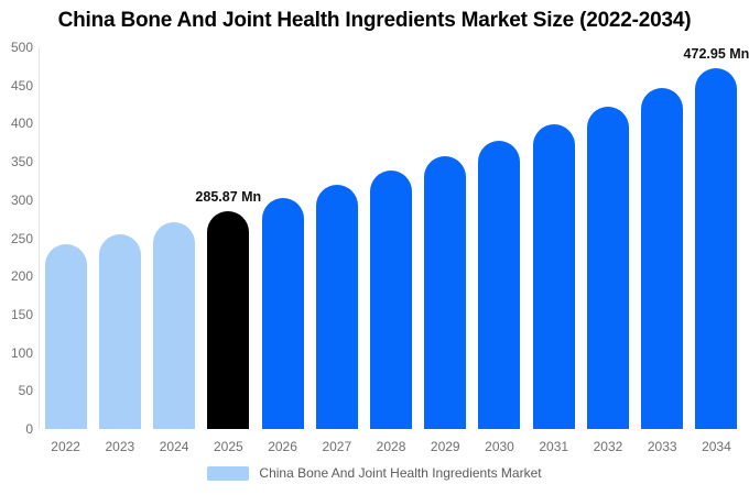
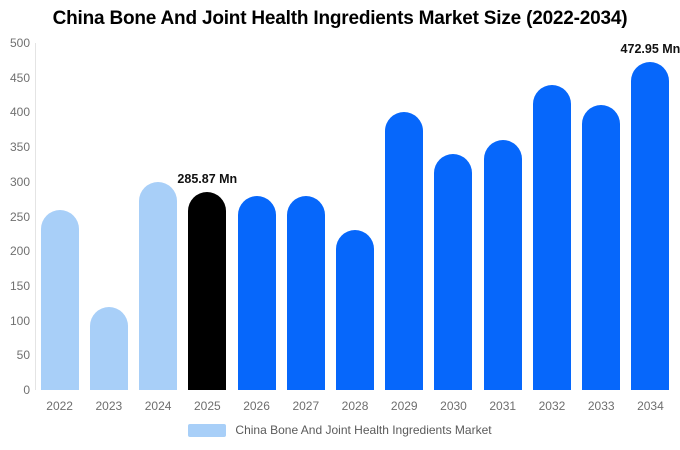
2022: 240 -> 260
2023: 260 -> 120
2024: 270 -> 300
2026: 300 -> 280
2027: 320 -> 280
2028: 340 -> 230
2029: 360 -> 400
2030: 380 -> 340
2031: 400 -> 360
2032: 420 -> 440
2033: 450 -> 410
